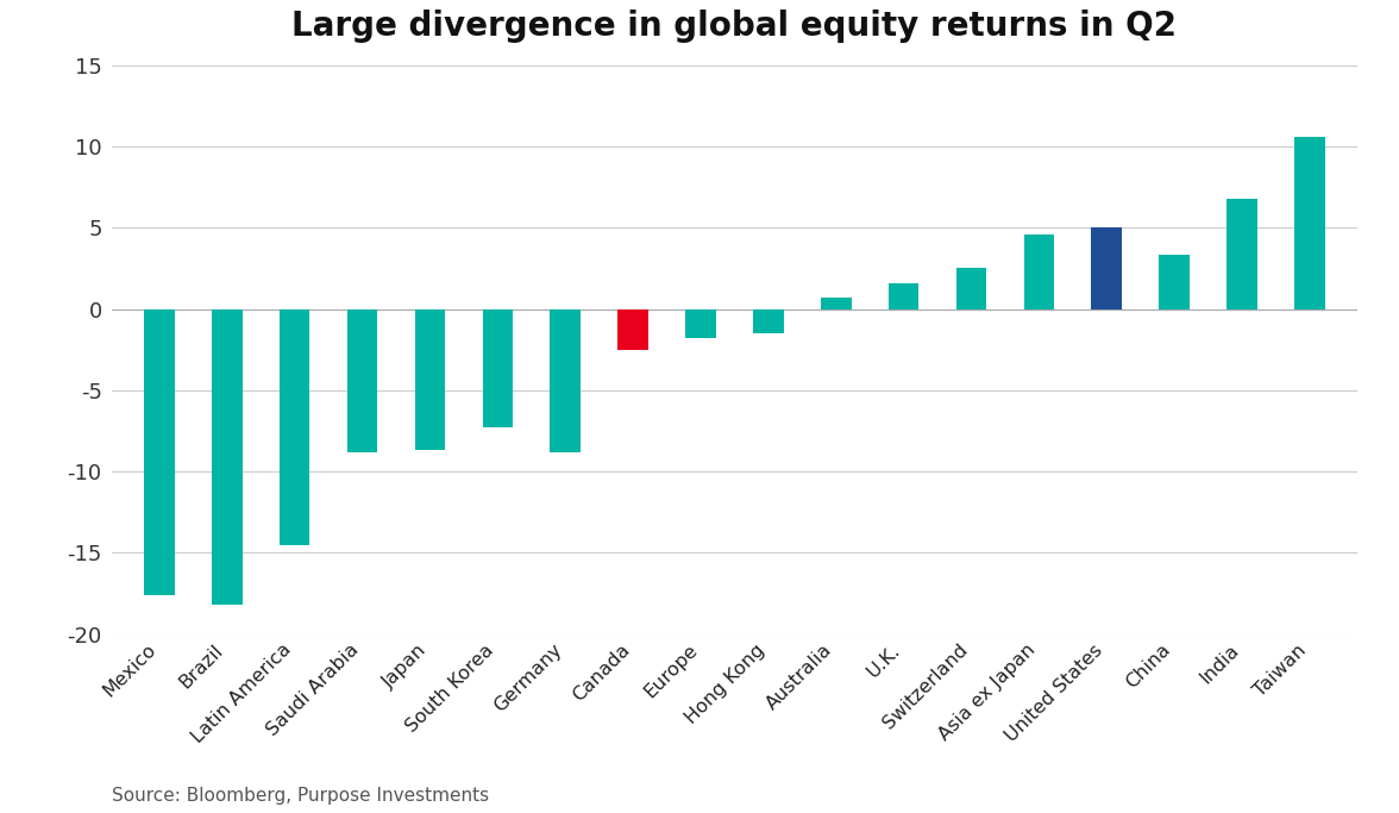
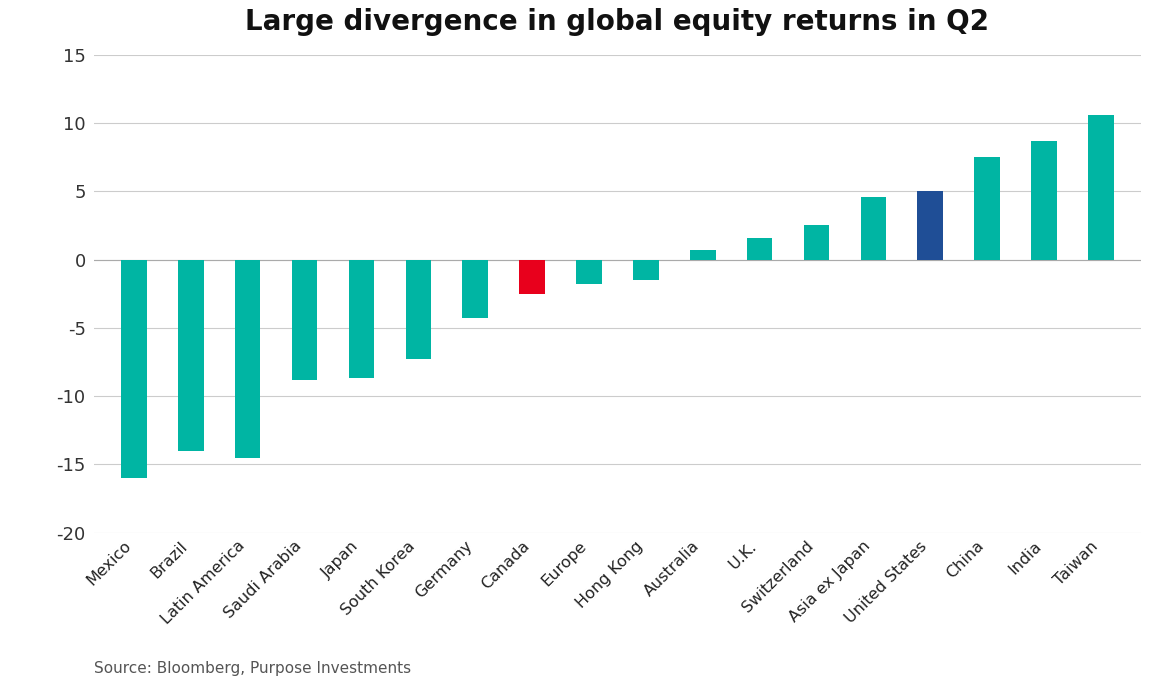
Mexico: -17.6 -> -16.0
Brazil: -18.2 -> -14.0
Germany: -8.8 -> -4.3
China: 3.3 -> 7.5
India: 6.8 -> 8.7
